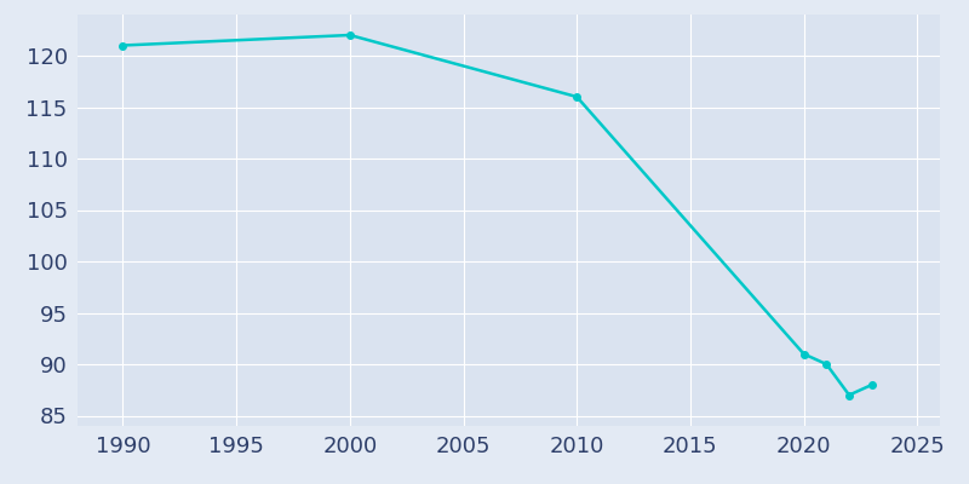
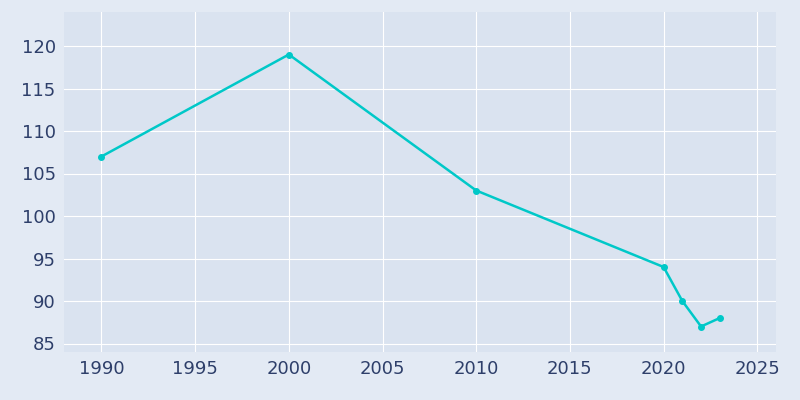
1990: 121 -> 107
2000: 122 -> 119
2010: 116 -> 103
2020: 91 -> 94
